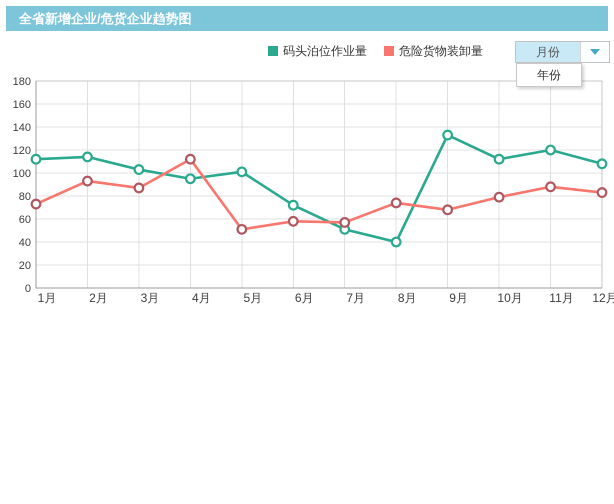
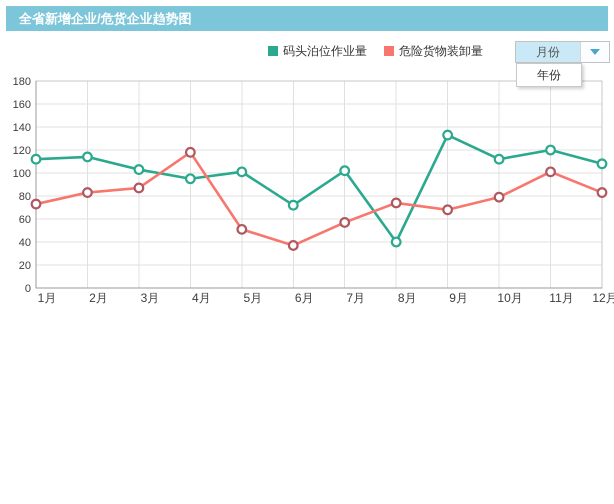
危险货物装卸量/2月: 93 -> 83
危险货物装卸量/4月: 112 -> 118
危险货物装卸量/6月: 58 -> 37
码头泊位作业量/7月: 51 -> 102
危险货物装卸量/11月: 88 -> 101
